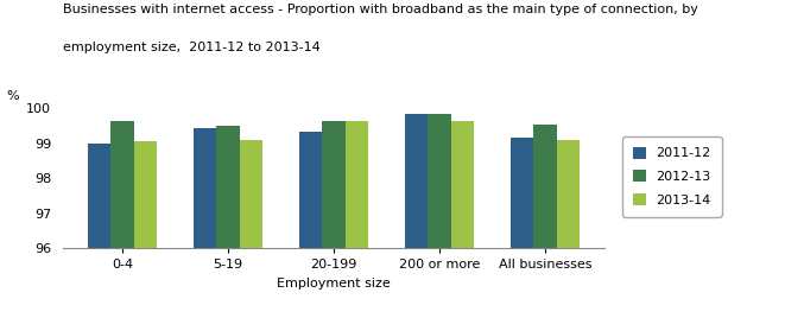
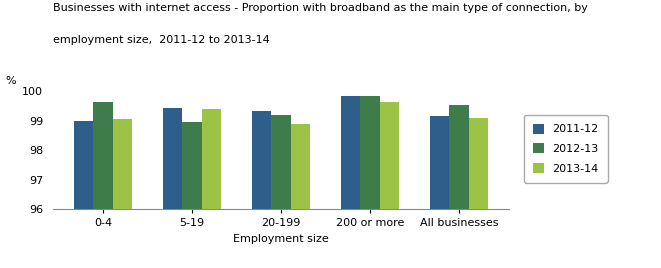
2012-13/5-19: 99.50 -> 98.95
2013-14/5-19: 99.10 -> 99.40
2012-13/20-199: 99.65 -> 99.20
2013-14/20-199: 99.65 -> 98.90
